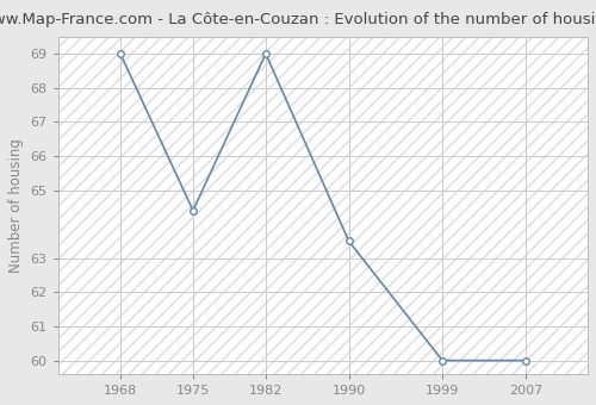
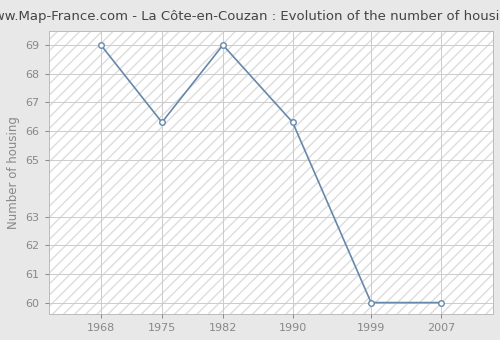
1975: 64.4 -> 66.3
1990: 63.5 -> 66.3
